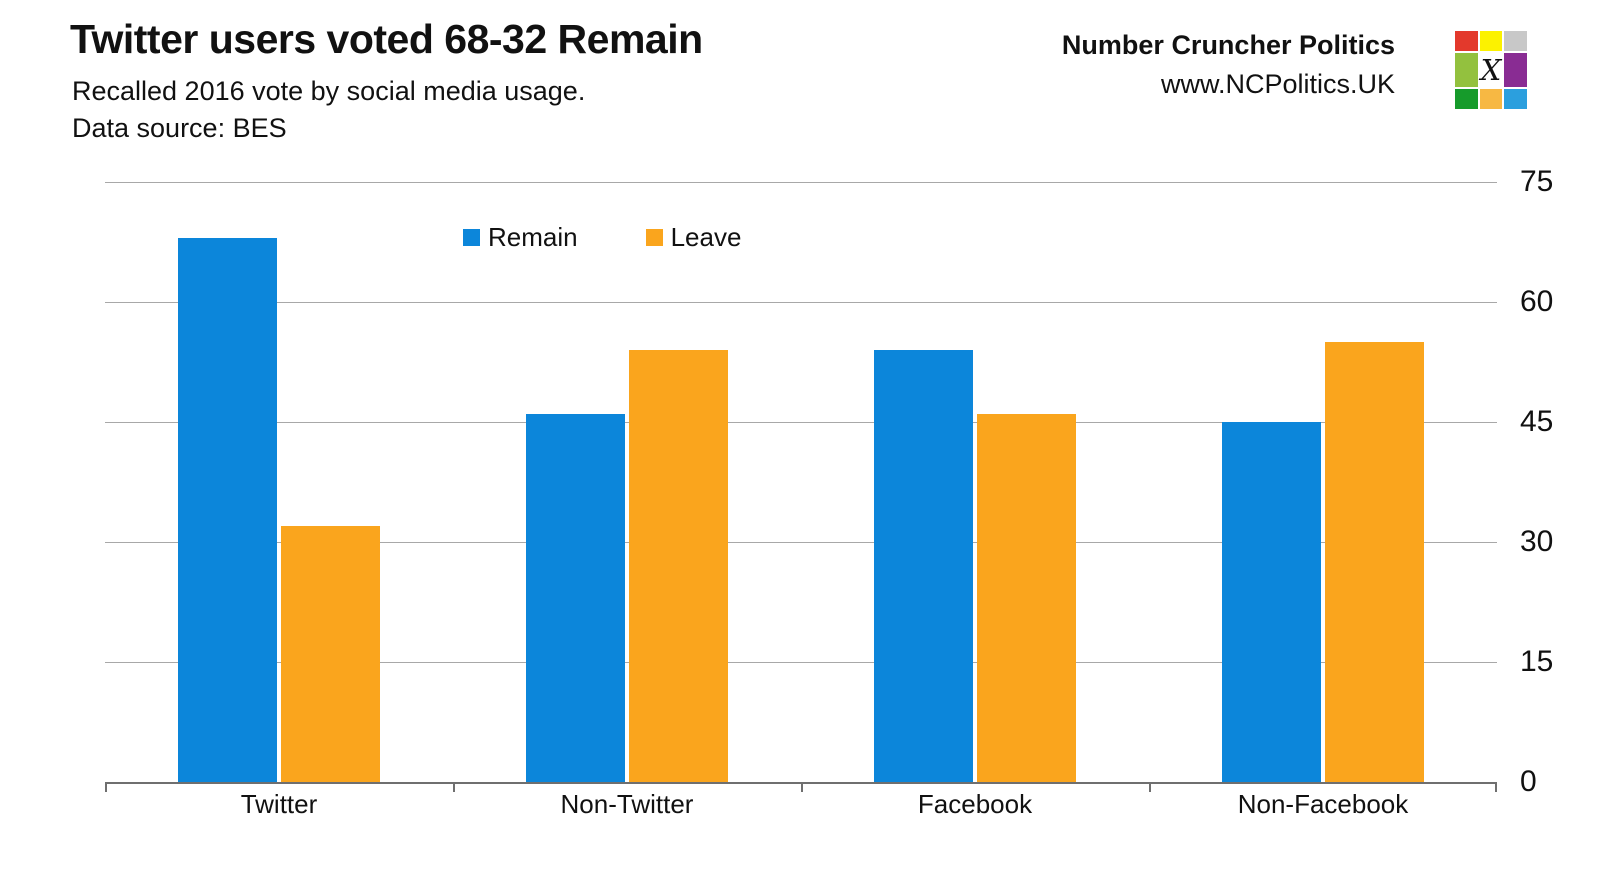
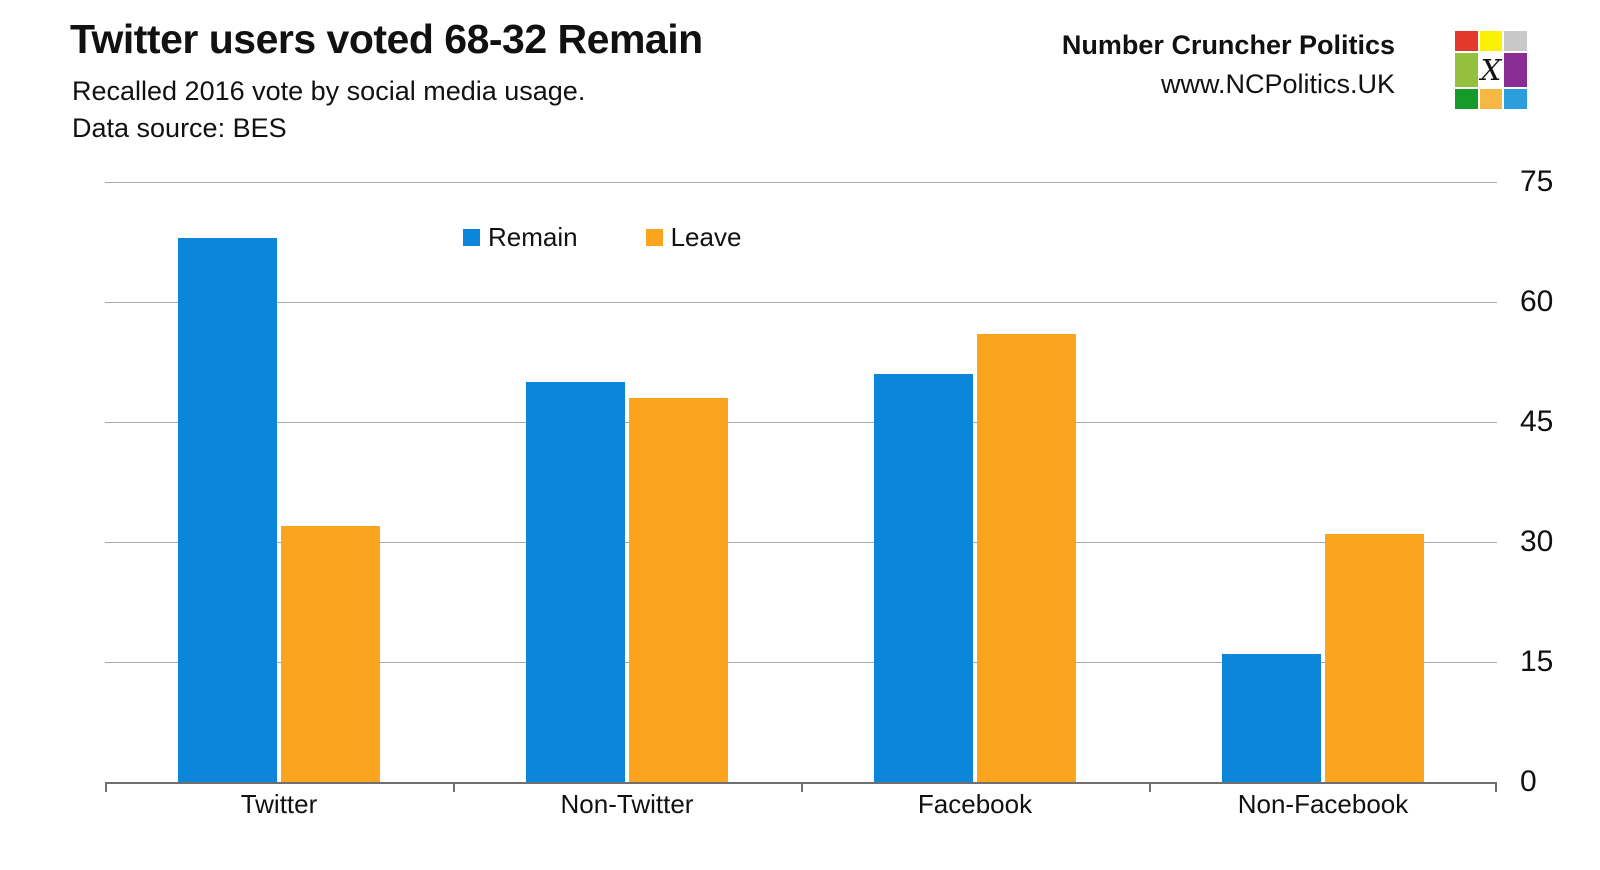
Remain/Non-Twitter: 46 -> 50
Leave/Non-Twitter: 54 -> 48
Remain/Facebook: 54 -> 51
Leave/Facebook: 46 -> 56
Remain/Non-Facebook: 45 -> 16
Leave/Non-Facebook: 55 -> 31
